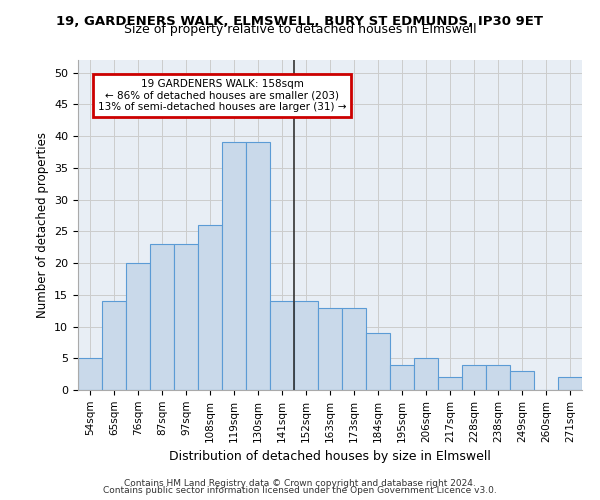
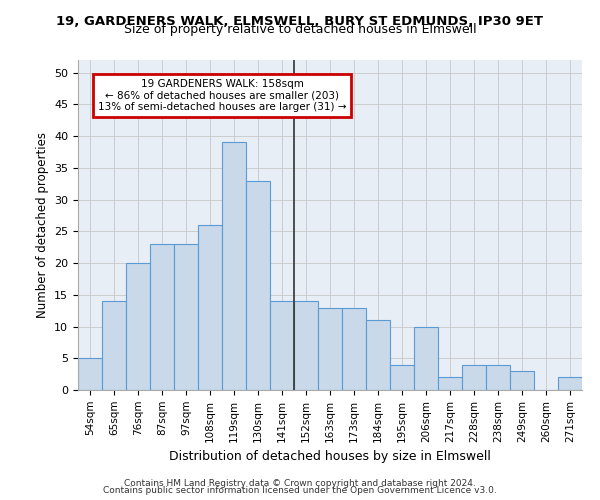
130sqm: 39 -> 33
184sqm: 9 -> 11
206sqm: 5 -> 10
